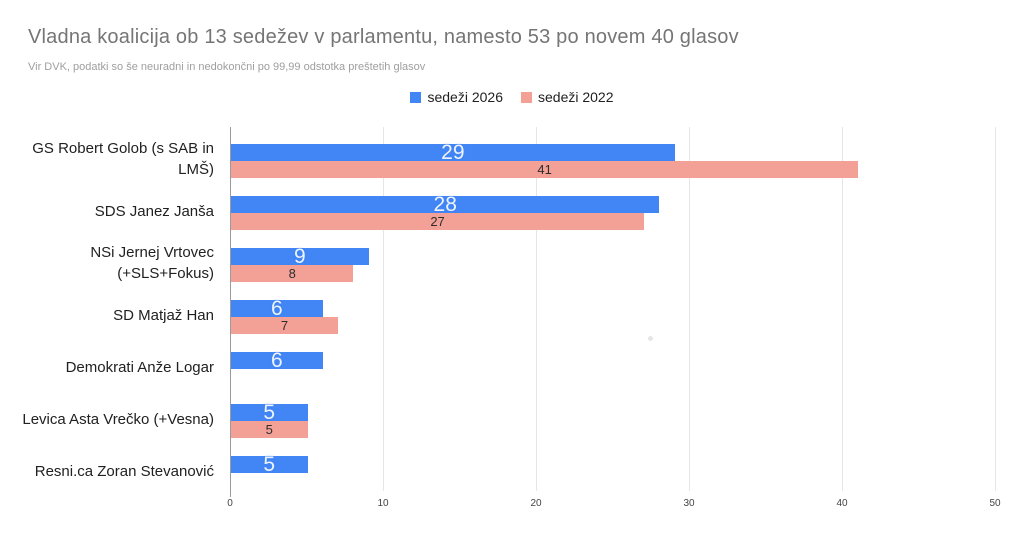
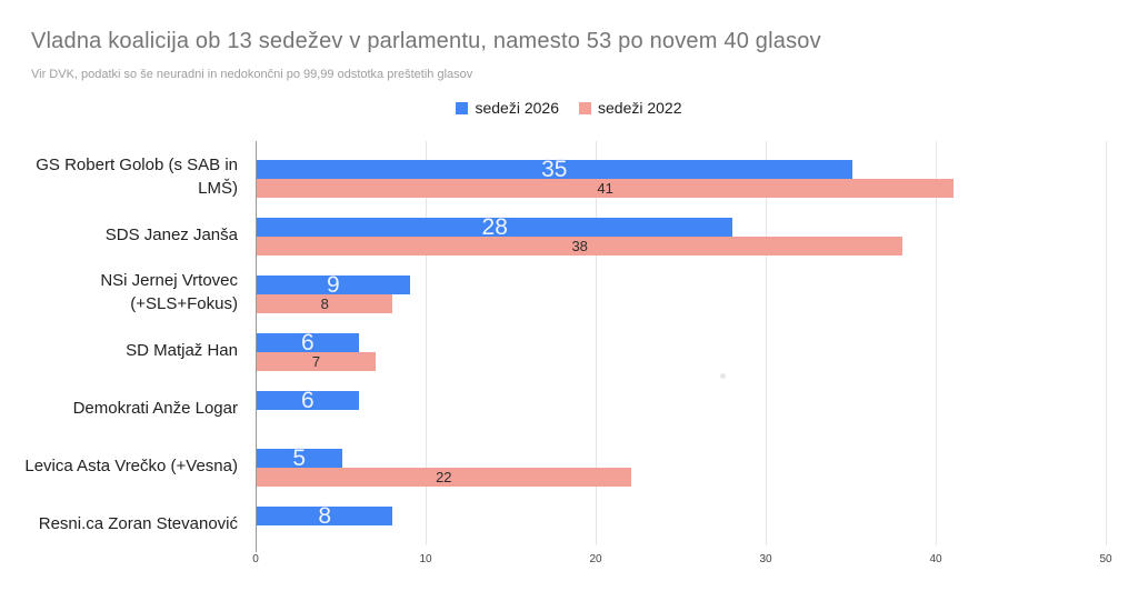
sedeži 2026/GS Robert Golob (s SAB in LMŠ): 29 -> 35
sedeži 2022/SDS Janez Janša: 27 -> 38
sedeži 2022/Levica Asta Vrečko (+Vesna): 5 -> 22
sedeži 2026/Resni.ca Zoran Stevanović: 5 -> 8
